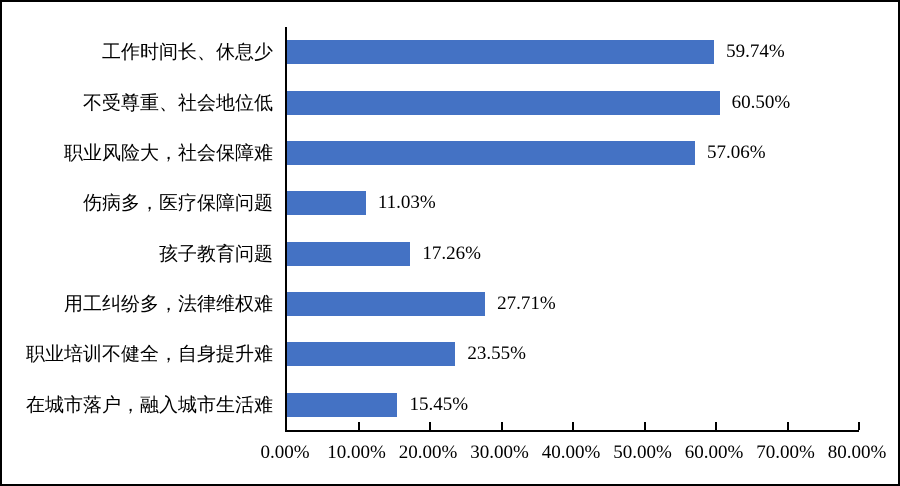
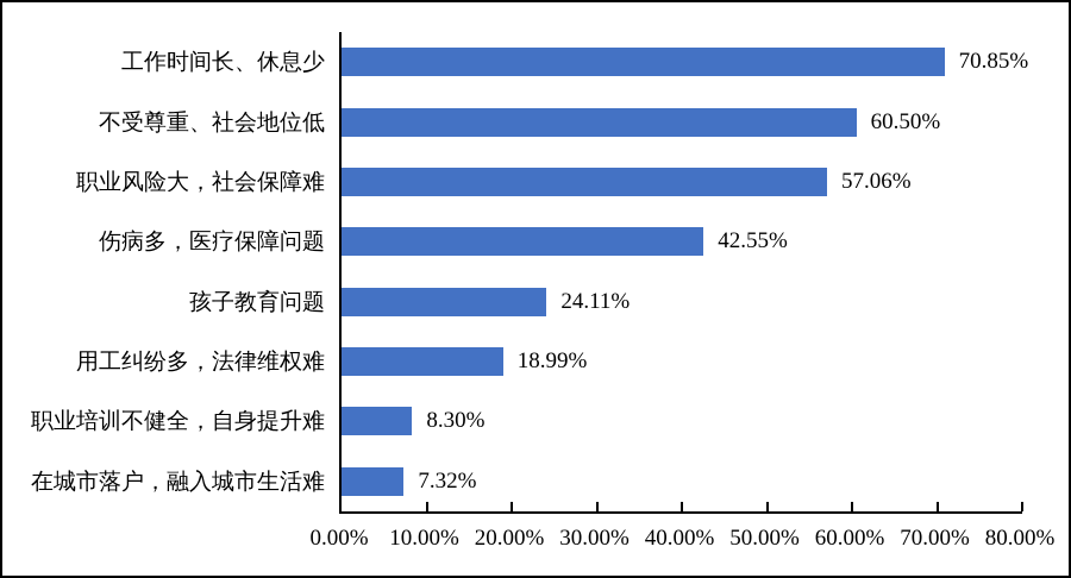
工作时间长、休息少: 59.74% -> 70.85%
伤病多，医疗保障问题: 11.03% -> 42.55%
孩子教育问题: 17.26% -> 24.11%
用工纠纷多，法律维权难: 27.71% -> 18.99%
职业培训不健全，自身提升难: 23.55% -> 8.30%
在城市落户，融入城市生活难: 15.45% -> 7.32%
